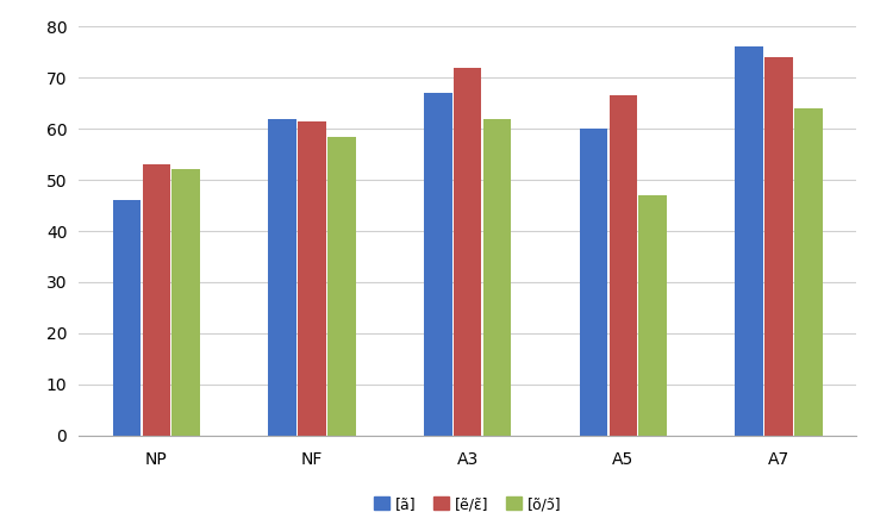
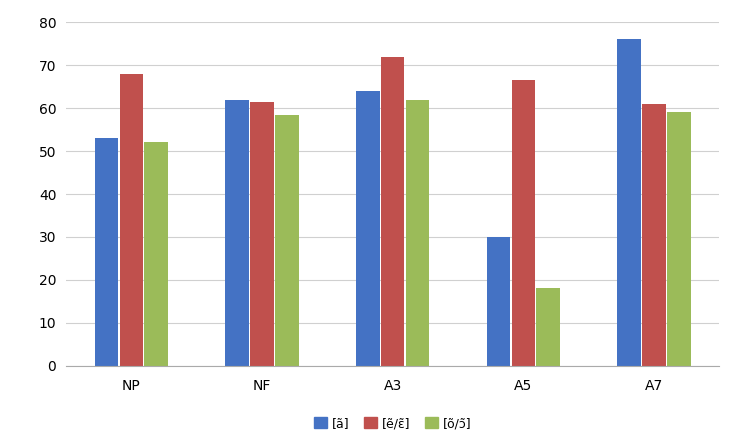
[ã]/NP: 46 -> 53
[ẽ/ɛ̃]/NP: 53.0 -> 68.0
[ã]/A3: 67 -> 64
[ã]/A5: 60 -> 30
[õ/ɔ̃]/A5: 47.0 -> 18.0
[ẽ/ɛ̃]/A7: 74.0 -> 61.0
[õ/ɔ̃]/A7: 64.0 -> 59.0
